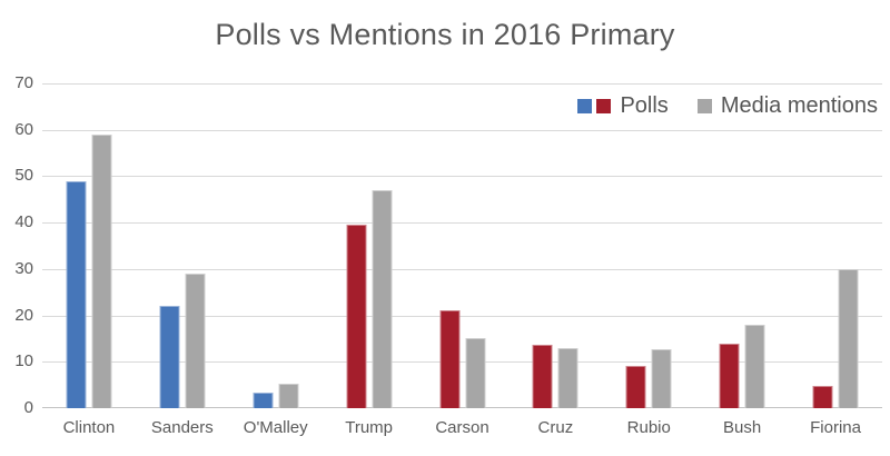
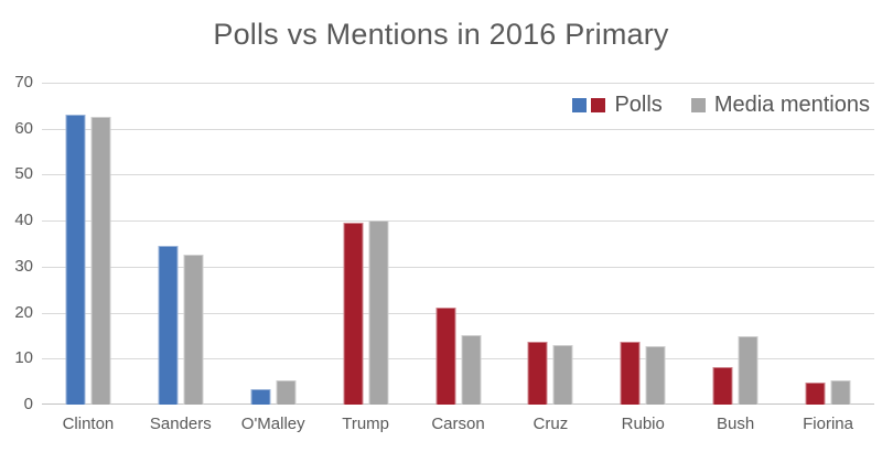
Polls/Clinton: 49 -> 63
Media mentions/Clinton: 59 -> 62
Polls/Sanders: 22 -> 34
Media mentions/Sanders: 29 -> 32
Media mentions/Trump: 47 -> 40
Polls/Rubio: 9 -> 14
Polls/Bush: 14 -> 8
Media mentions/Bush: 18 -> 15
Media mentions/Fiorina: 30 -> 5
